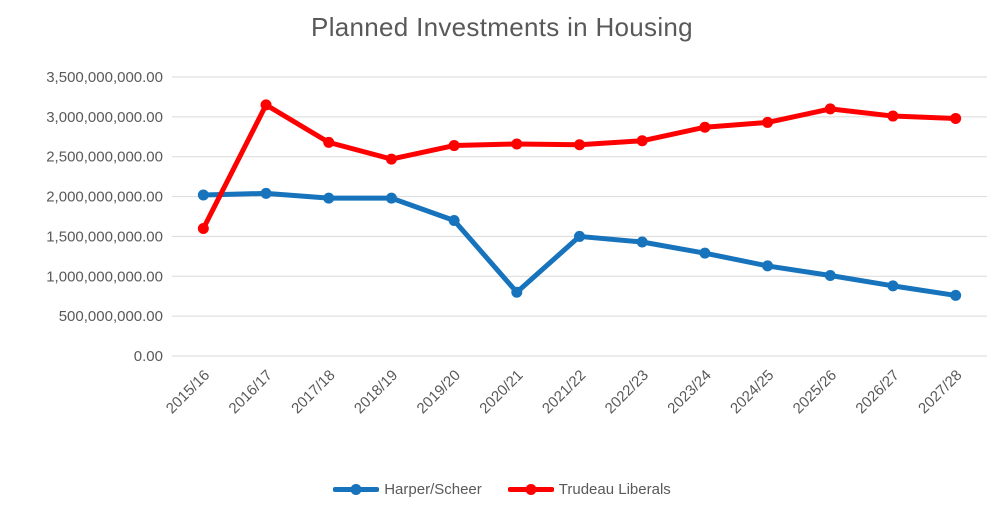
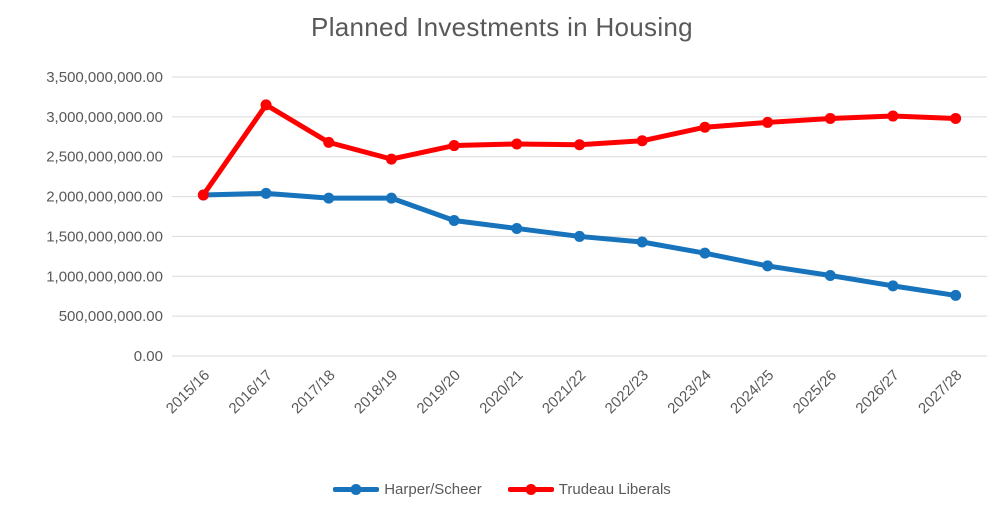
Trudeau Liberals/2015/16: 1600000000 -> 2000000000
Harper/Scheer/2020/21: 800000000 -> 1600000000
Trudeau Liberals/2025/26: 3100000000 -> 3000000000
